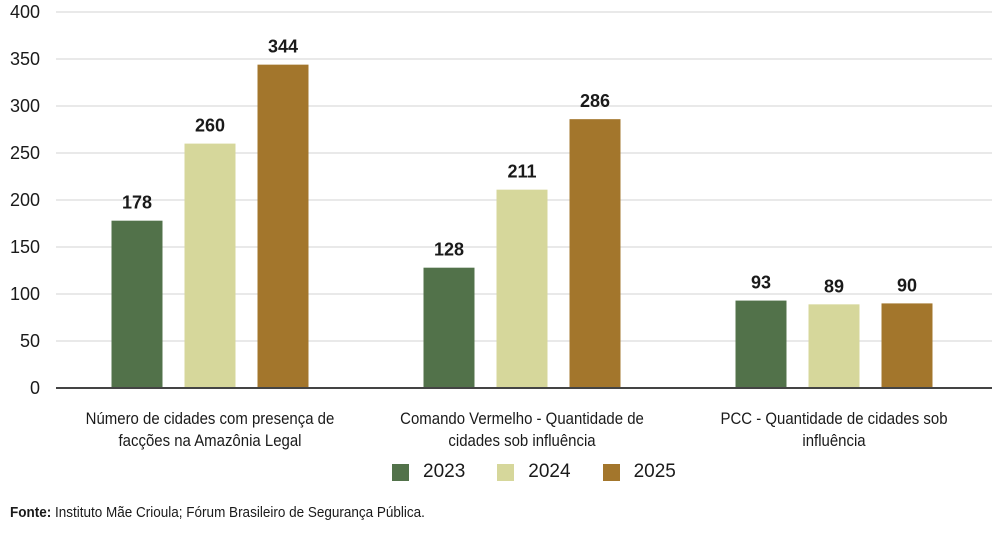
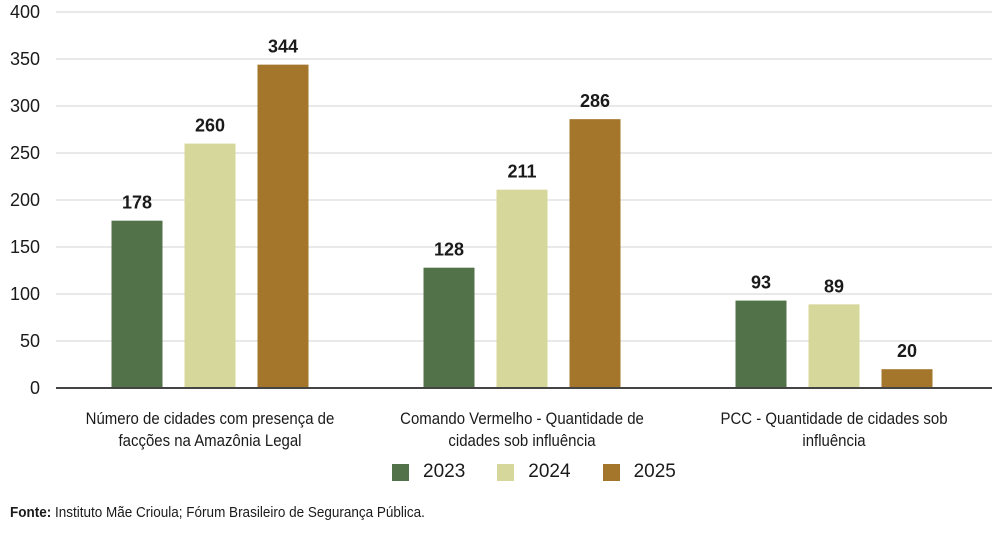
2025/PCC - Quantidade de cidades sob influência: 90 -> 20
